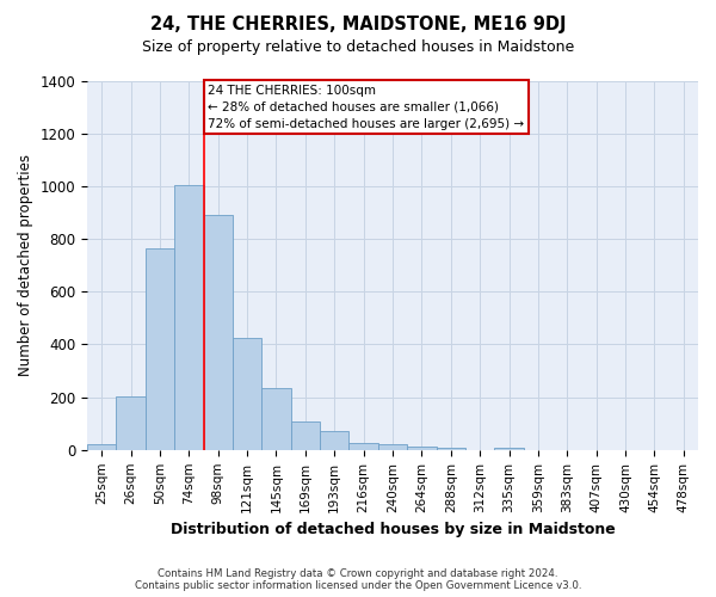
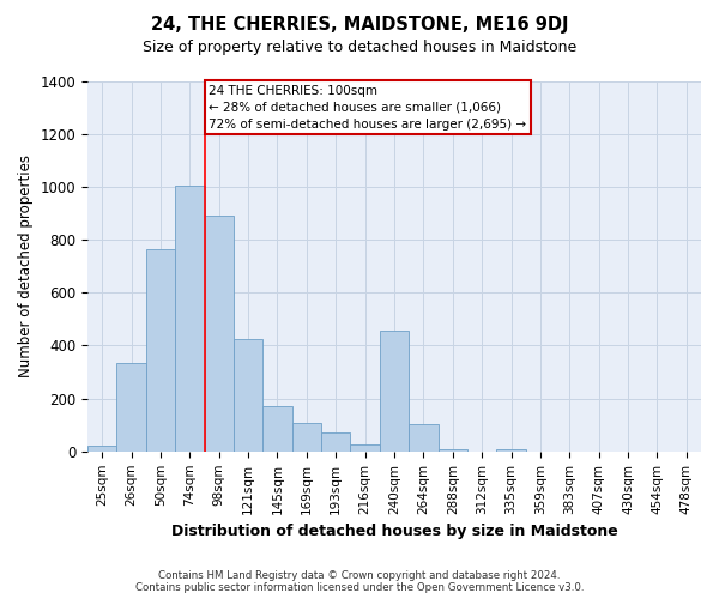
26sqm: 205 -> 335
145sqm: 235 -> 170
240sqm: 20 -> 455
264sqm: 15 -> 105
